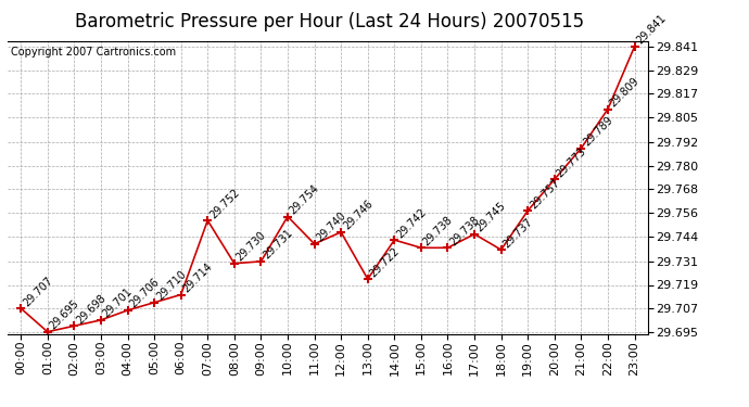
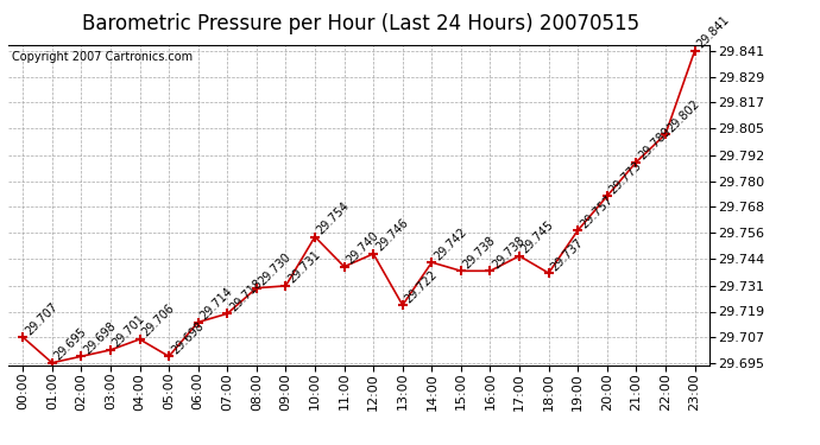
05:00: 29.710 -> 29.698
07:00: 29.752 -> 29.718
22:00: 29.809 -> 29.802
